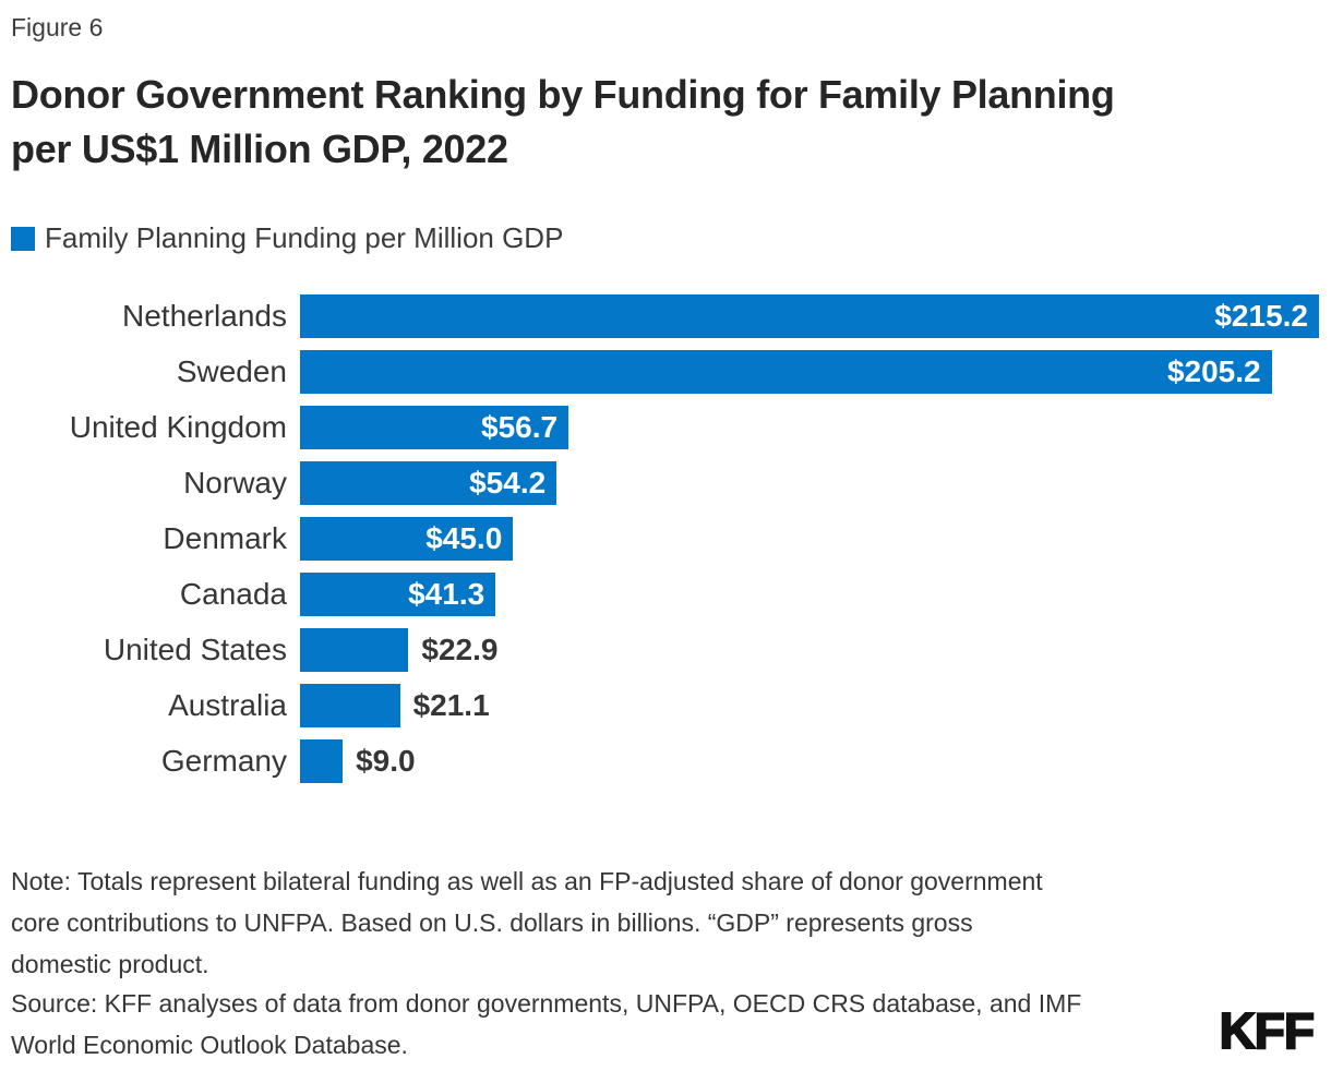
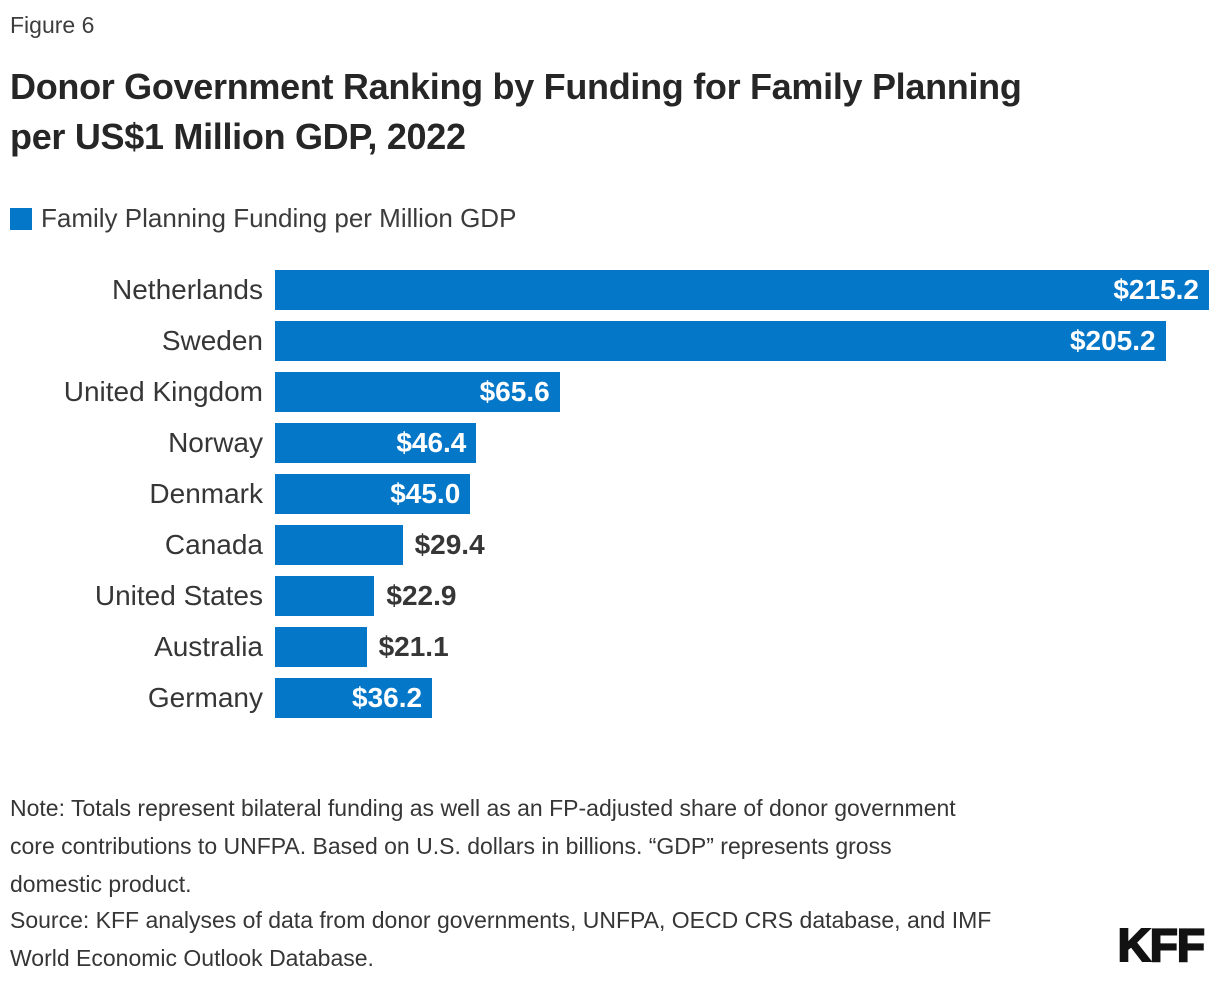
United Kingdom: $56.7 -> $65.6
Norway: $54.2 -> $46.4
Canada: $41.3 -> $29.4
Germany: $9.0 -> $36.2
